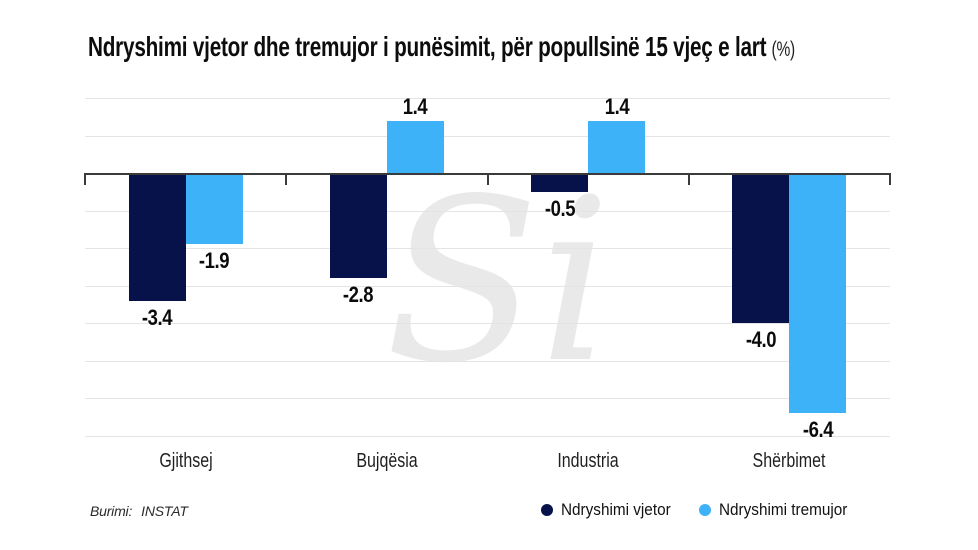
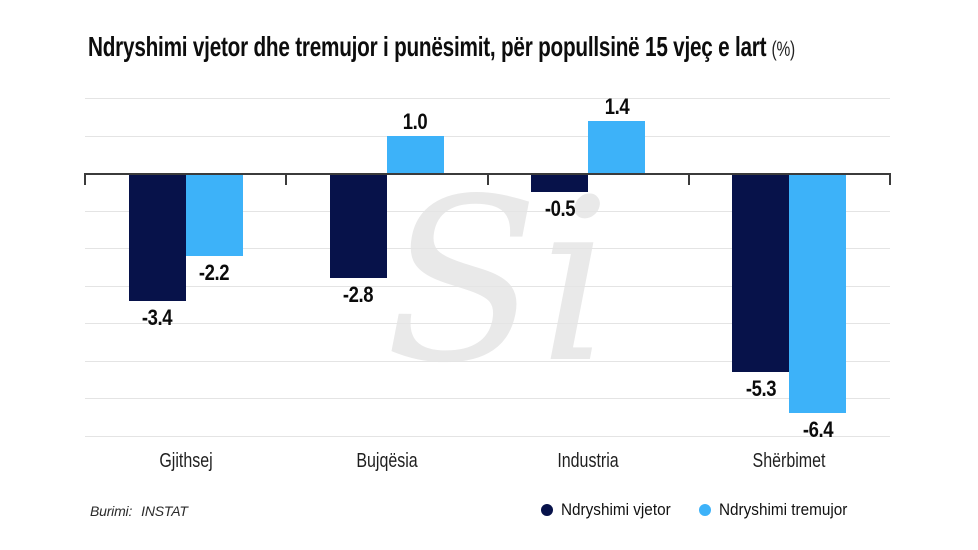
Ndryshimi tremujor/Gjithsej: -1.9 -> -2.2
Ndryshimi tremujor/Bujqësia: 1.4 -> 1.0
Ndryshimi vjetor/Shërbimet: -4.0 -> -5.3
